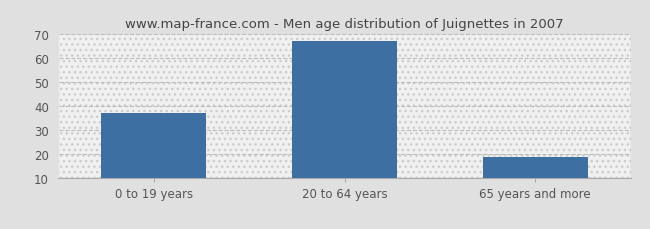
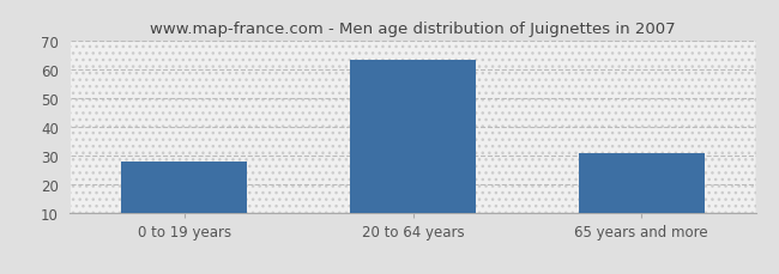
0 to 19 years: 37 -> 28
20 to 64 years: 67 -> 63
65 years and more: 19 -> 31
